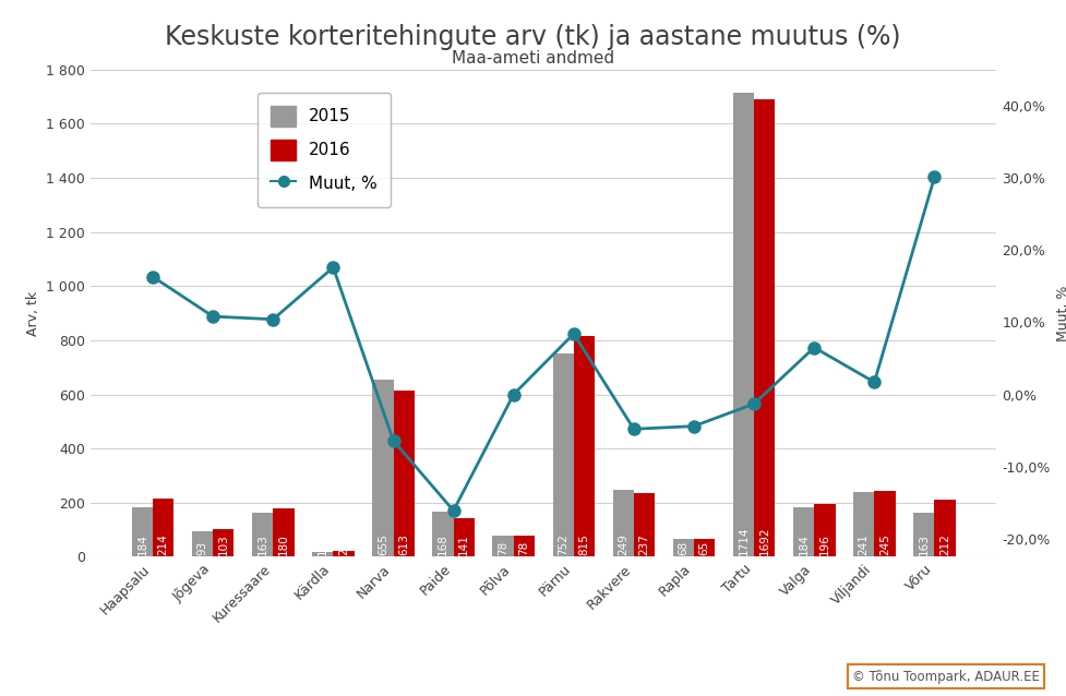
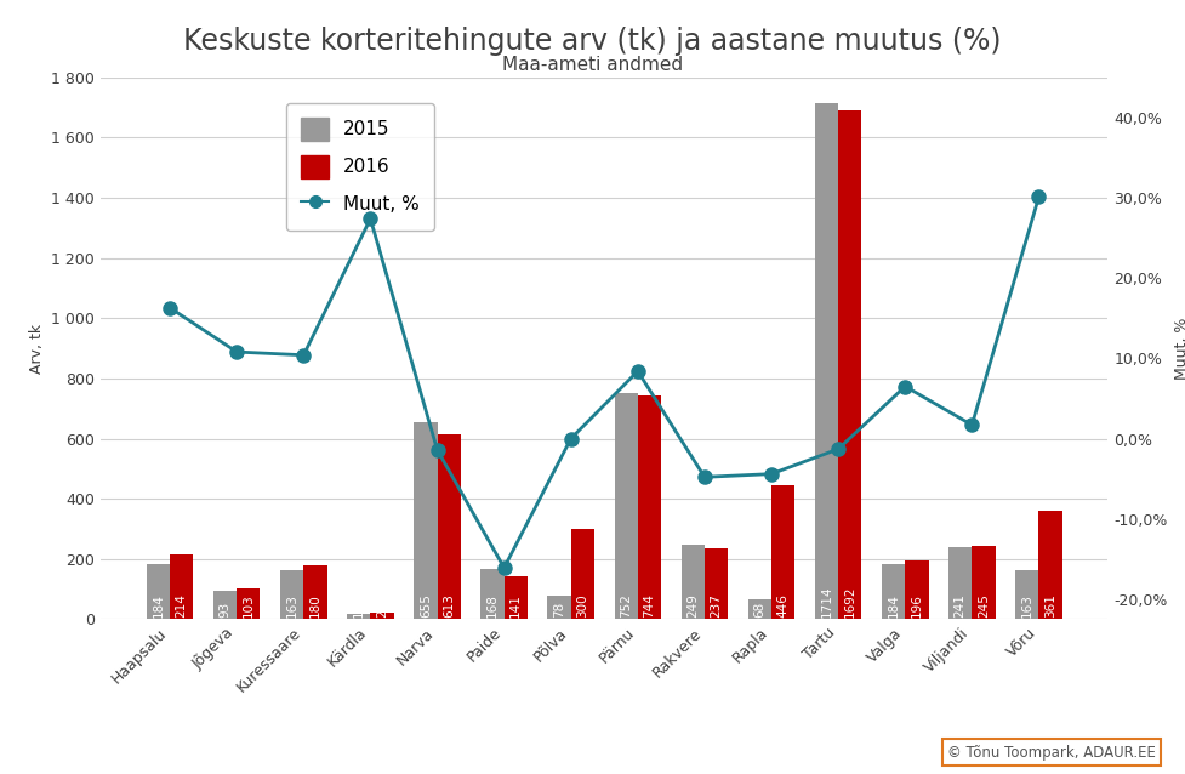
Muut, %/Kärdla: 17,6% -> 27,4%
Muut, %/Narva: -6,4% -> -1,4%
2016/Põlva: 78 -> 300
2016/Pärnu: 815 -> 744
2016/Rapla: 65 -> 446
2016/Võru: 212 -> 361
